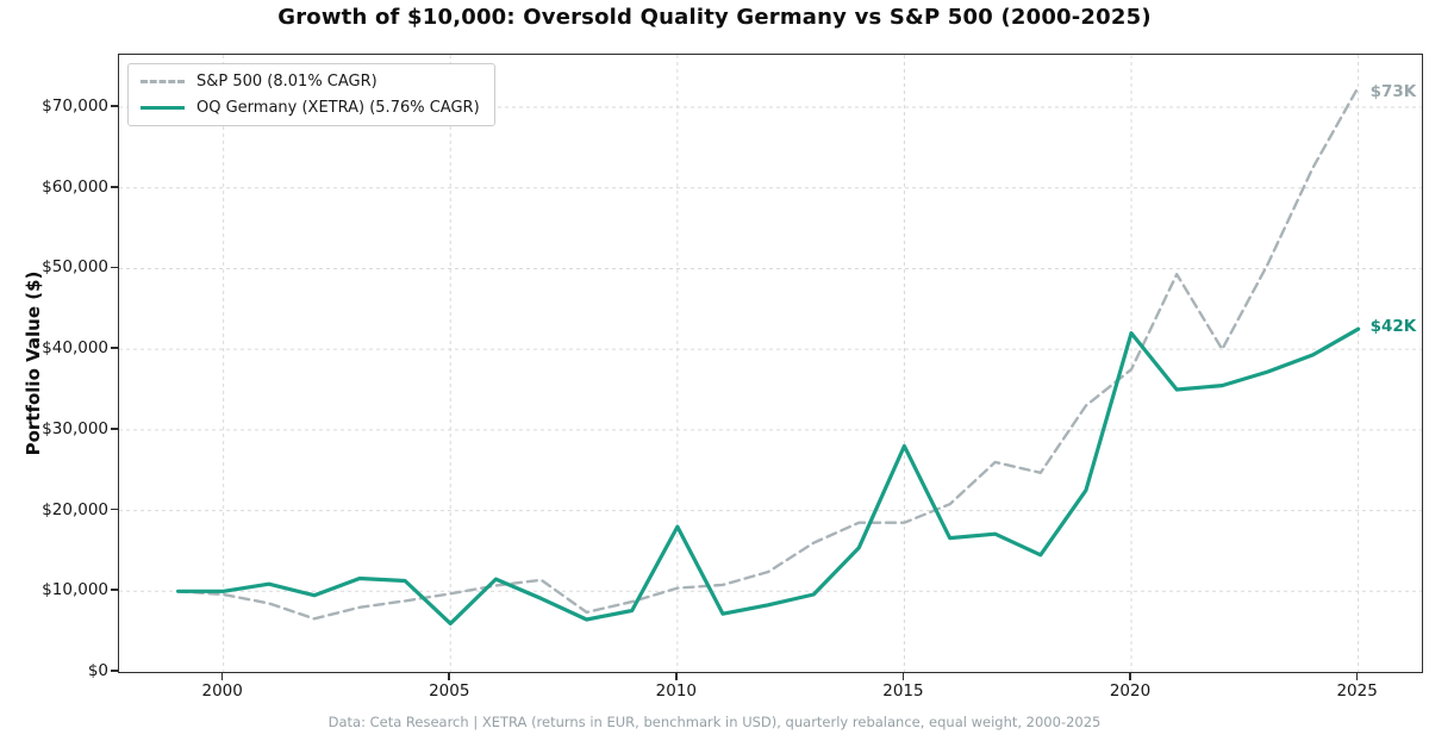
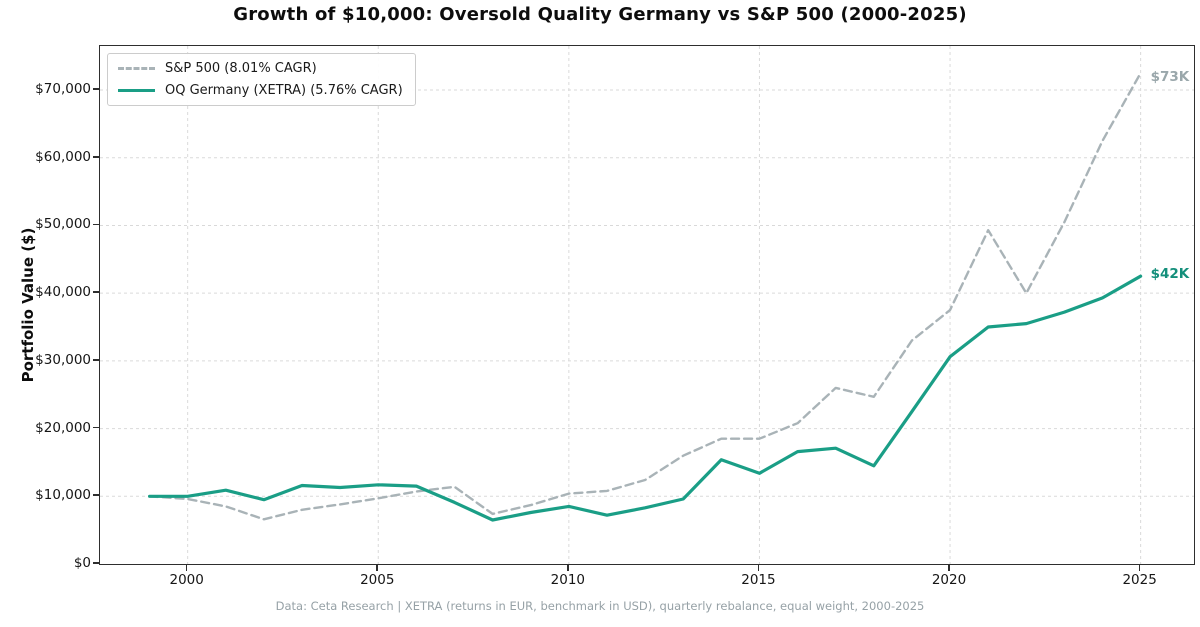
OQ Germany (XETRA) (5.76% CAGR)/2005: $6000 -> $12000
OQ Germany (XETRA) (5.76% CAGR)/2010: $18000 -> $8000
OQ Germany (XETRA) (5.76% CAGR)/2015: $28000 -> $13000
OQ Germany (XETRA) (5.76% CAGR)/2020: $42000 -> $31000
